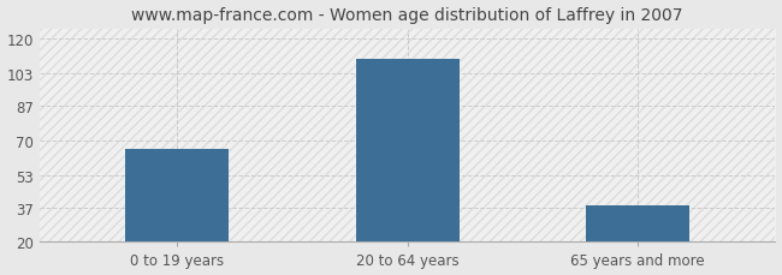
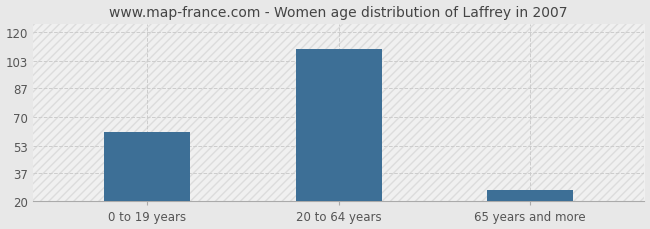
0 to 19 years: 66 -> 61
65 years and more: 38 -> 27
